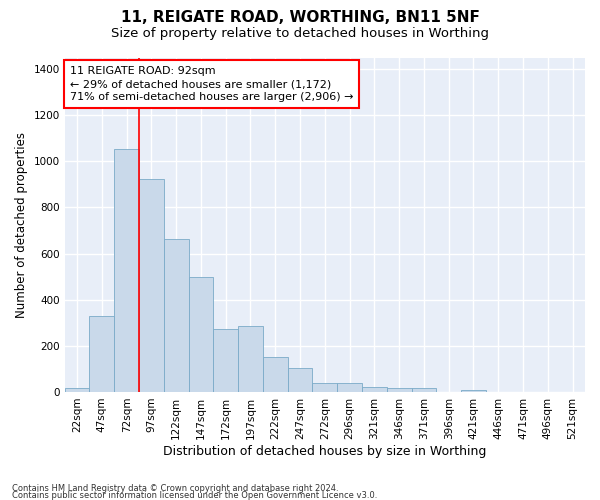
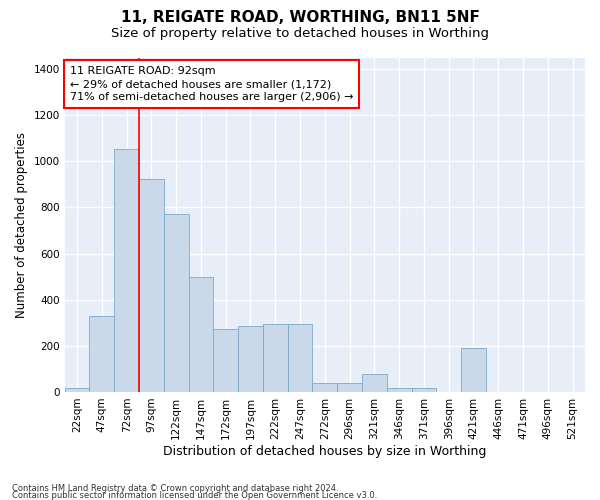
122sqm: 665 -> 770
222sqm: 150 -> 295
247sqm: 105 -> 295
321sqm: 20 -> 80
421sqm: 10 -> 190
